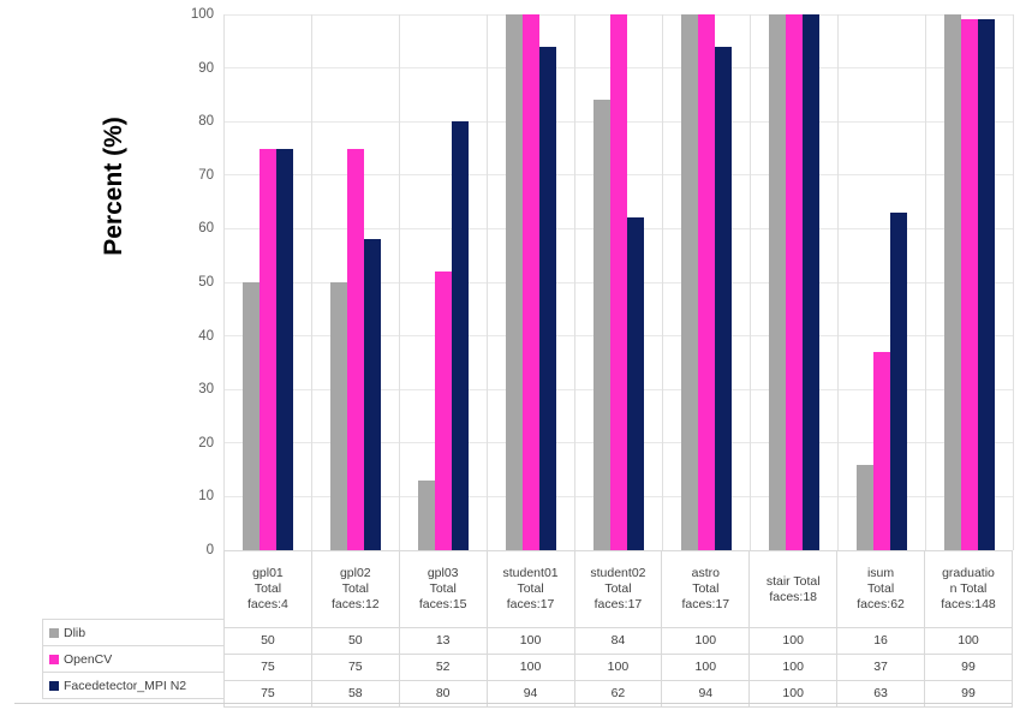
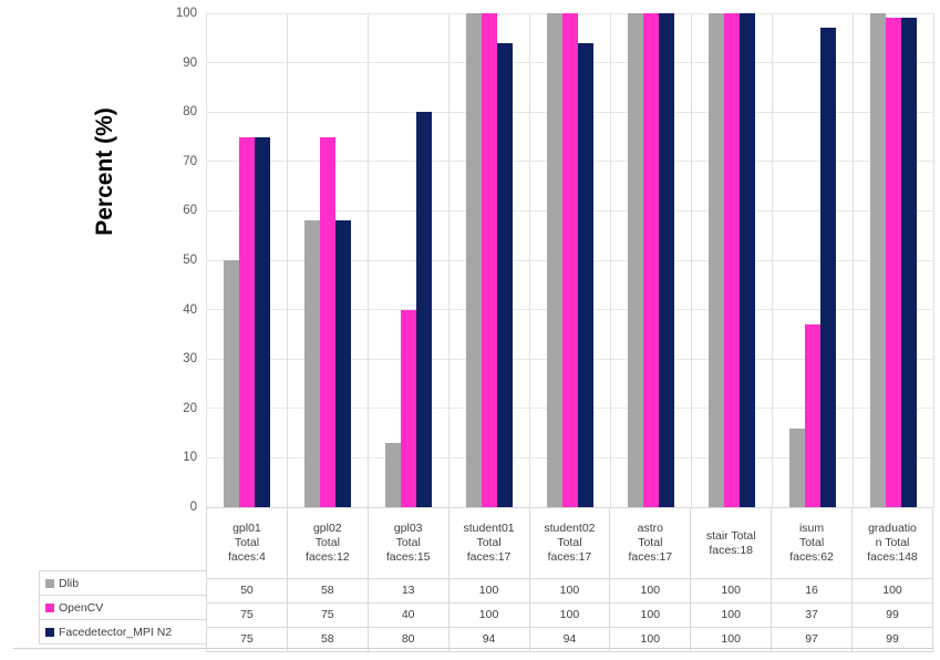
Dlib/gpl02 Total faces:12: 50 -> 58
OpenCV/gpl03 Total faces:15: 52 -> 40
Dlib/student02 Total faces:17: 84 -> 100
Facedetector_MPI N2/student02 Total faces:17: 62 -> 94
Facedetector_MPI N2/astro Total faces:17: 94 -> 100
Facedetector_MPI N2/isum Total faces:62: 63 -> 97
